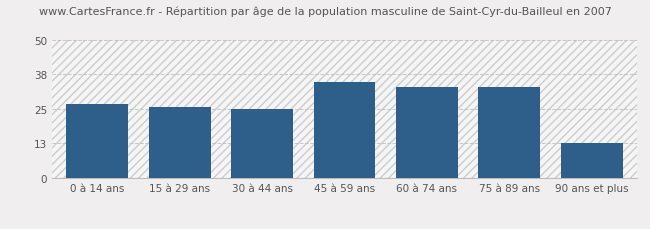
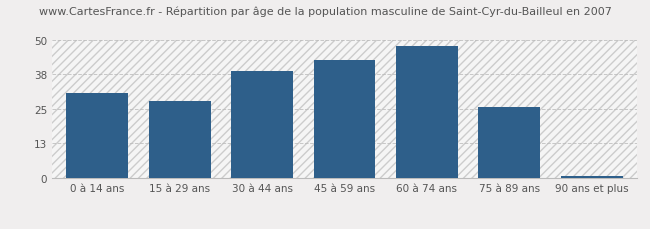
0 à 14 ans: 27.0 -> 31.0
15 à 29 ans: 26.0 -> 28.0
30 à 44 ans: 25.0 -> 39.0
45 à 59 ans: 35.0 -> 43.0
60 à 74 ans: 33.0 -> 48.0
75 à 89 ans: 33.0 -> 26.0
90 ans et plus: 13.0 -> 0.8
